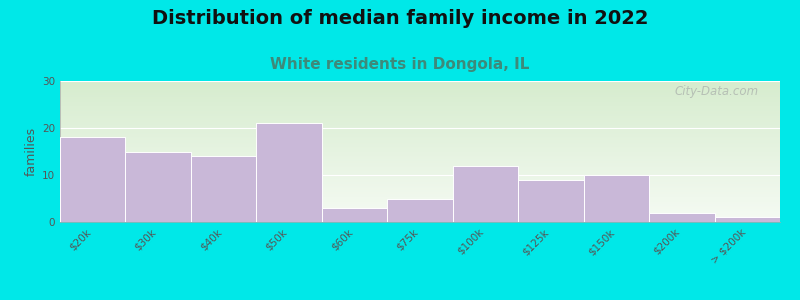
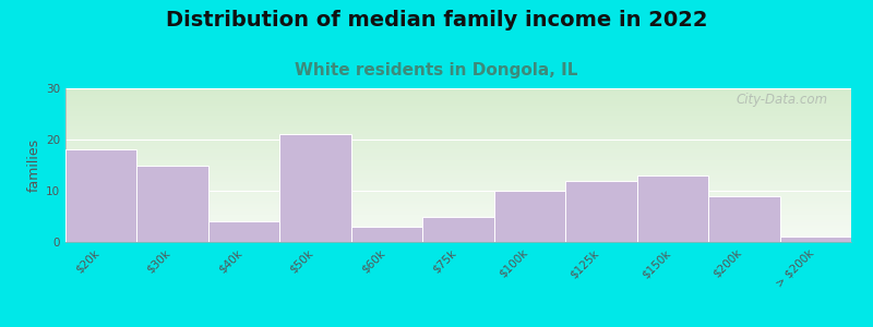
$40k: 14 -> 4
$100k: 12 -> 10
$125k: 9 -> 12
$150k: 10 -> 13
$200k: 2 -> 9
